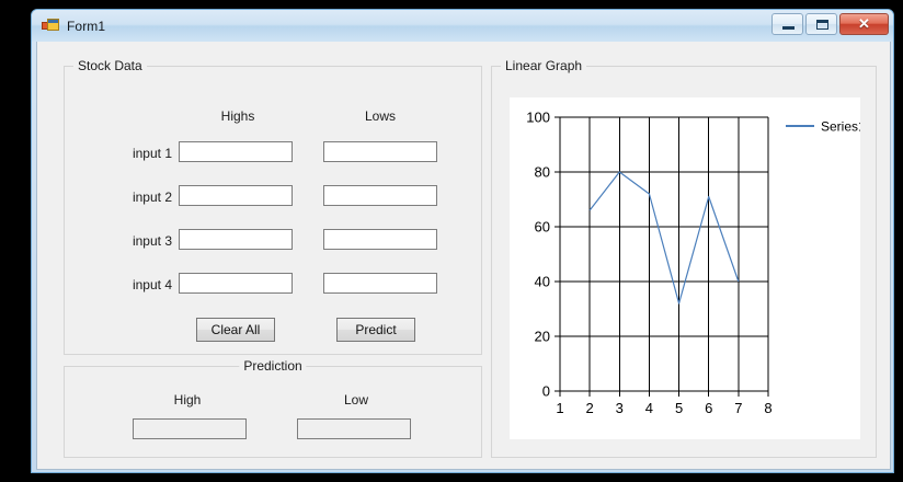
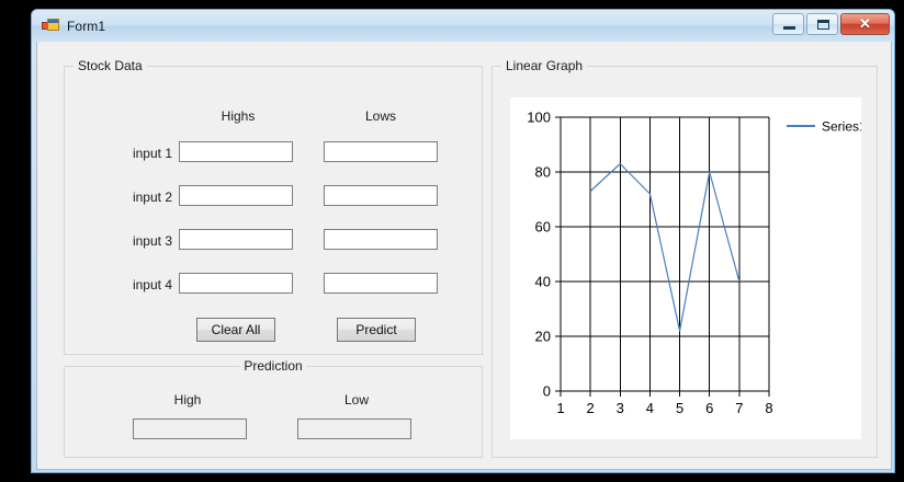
2: 66 -> 73
3: 80 -> 83
5: 32 -> 22
6: 71 -> 80
